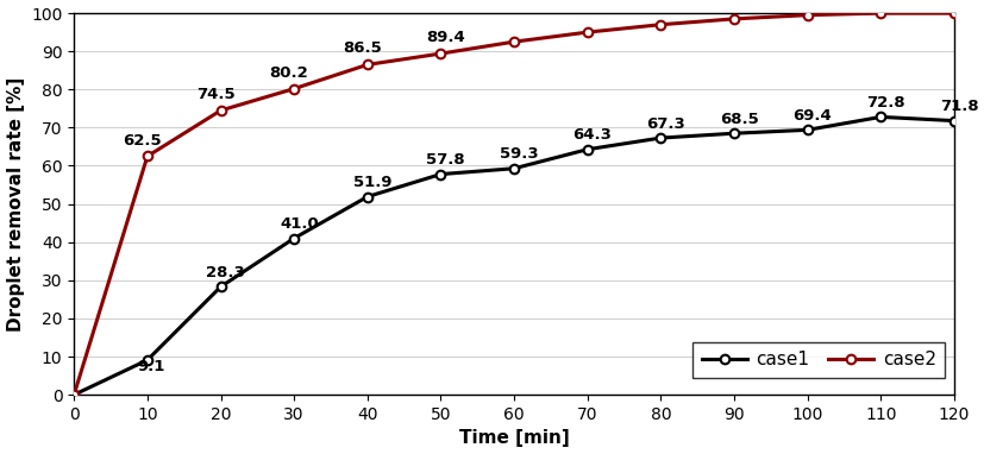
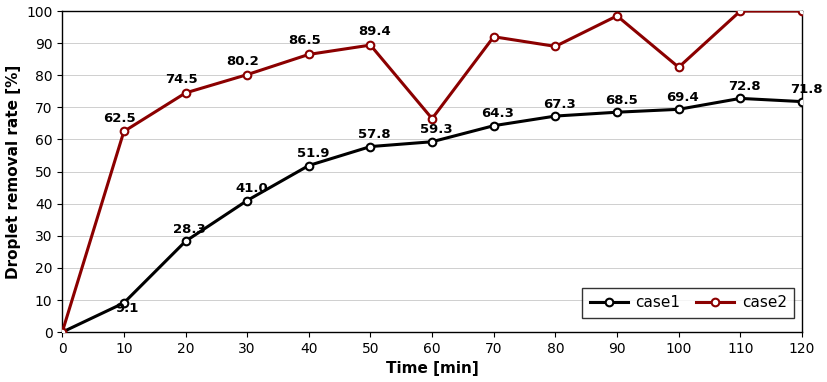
case2/60: 92.5 -> 66.5
case2/70: 95.0 -> 92.0
case2/80: 97.0 -> 89.0
case2/100: 99.5 -> 82.5
